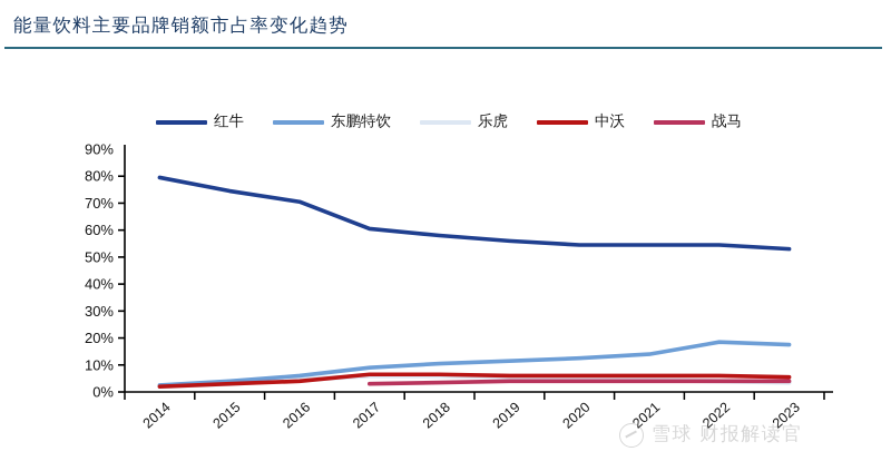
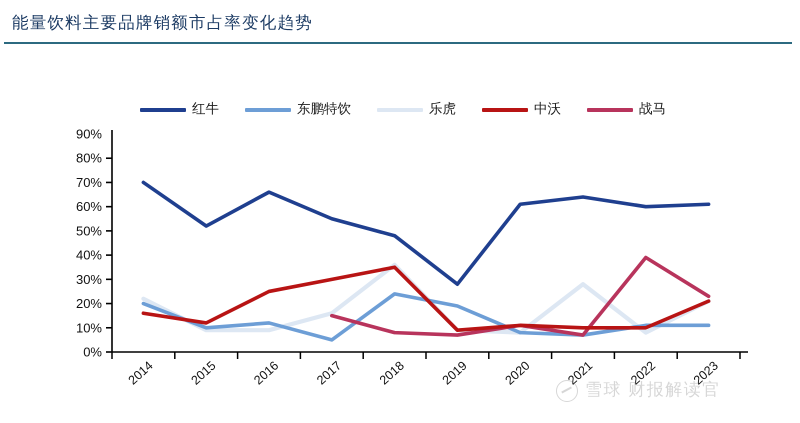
红牛/2014: 80% -> 70%
东鹏特饮/2014: 2% -> 20%
乐虎/2014: 2% -> 22%
中沃/2014: 2% -> 16%
红牛/2015: 74% -> 52%
东鹏特饮/2015: 4% -> 10%
乐虎/2015: 3% -> 9%
中沃/2015: 3% -> 12%
红牛/2016: 70% -> 66%
东鹏特饮/2016: 6% -> 12%
乐虎/2016: 4% -> 9%
中沃/2016: 4% -> 25%
红牛/2017: 60% -> 55%
东鹏特饮/2017: 9% -> 5%
乐虎/2017: 6% -> 16%
中沃/2017: 6% -> 30%
战马/2017: 3% -> 15%
红牛/2018: 58% -> 48%
东鹏特饮/2018: 10% -> 24%
乐虎/2018: 6% -> 36%
中沃/2018: 6% -> 35%
战马/2018: 4% -> 8%
红牛/2019: 56% -> 28%
东鹏特饮/2019: 12% -> 19%
乐虎/2019: 6% -> 9%
中沃/2019: 6% -> 9%
战马/2019: 4% -> 7%
红牛/2020: 54% -> 61%
东鹏特饮/2020: 12% -> 8%
乐虎/2020: 5% -> 8%
中沃/2020: 6% -> 11%
战马/2020: 4% -> 11%
红牛/2021: 54% -> 64%
东鹏特饮/2021: 14% -> 7%
乐虎/2021: 4% -> 28%
中沃/2021: 6% -> 10%
战马/2021: 4% -> 7%
红牛/2022: 54% -> 60%
东鹏特饮/2022: 18% -> 11%
乐虎/2022: 4% -> 8%
中沃/2022: 6% -> 10%
战马/2022: 4% -> 39%
红牛/2023: 53% -> 61%
东鹏特饮/2023: 18% -> 11%
乐虎/2023: 4% -> 21%
中沃/2023: 6% -> 21%
战马/2023: 4% -> 23%
